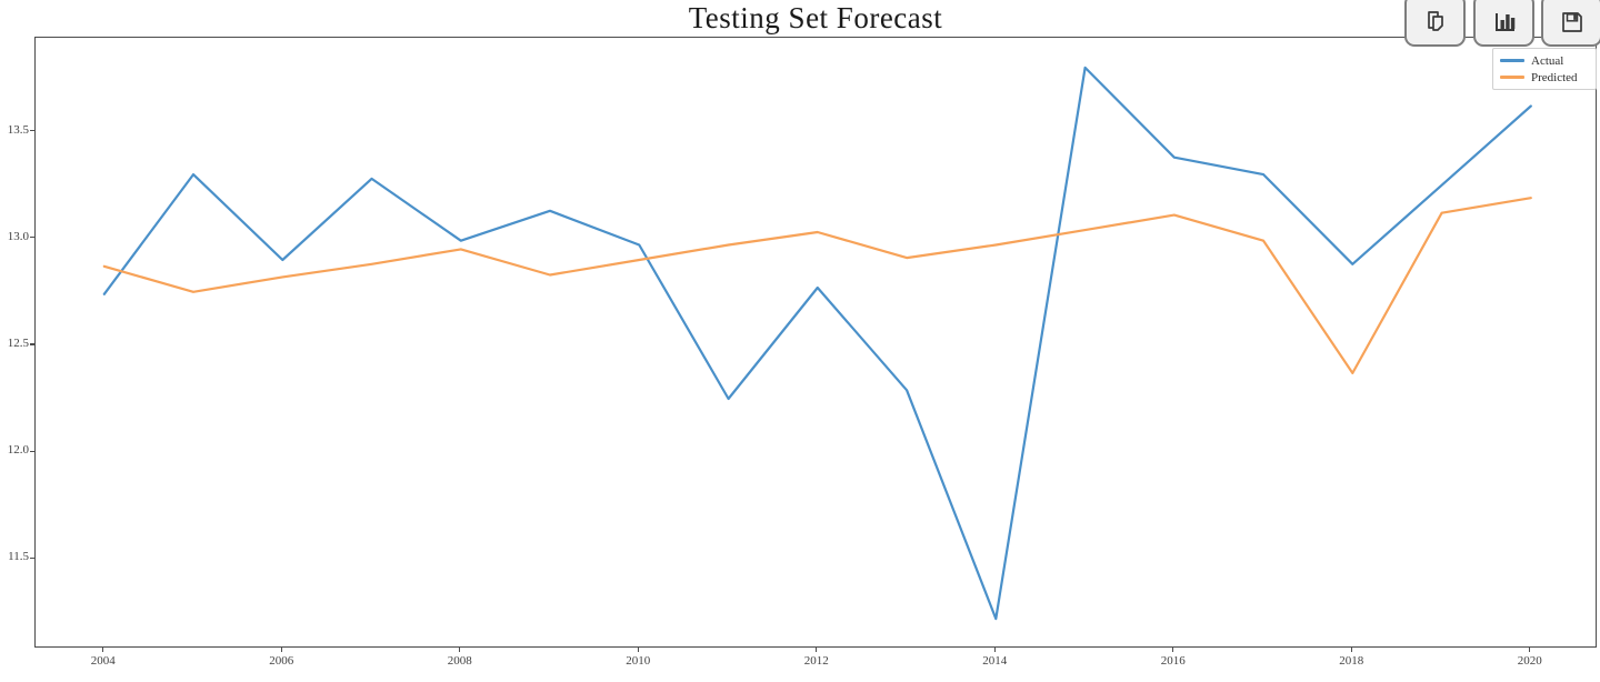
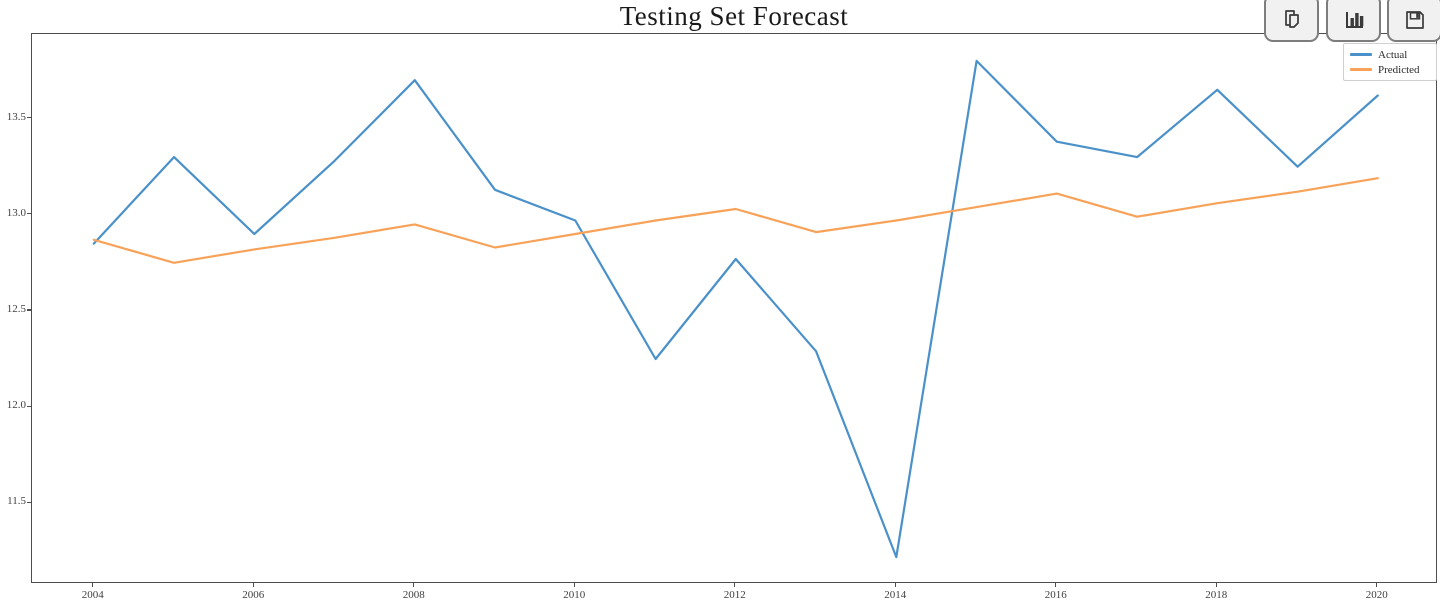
Actual/2004: 12.74 -> 12.85
Actual/2008: 12.99 -> 13.70
Actual/2018: 12.88 -> 13.65
Predicted/2018: 12.37 -> 13.06
